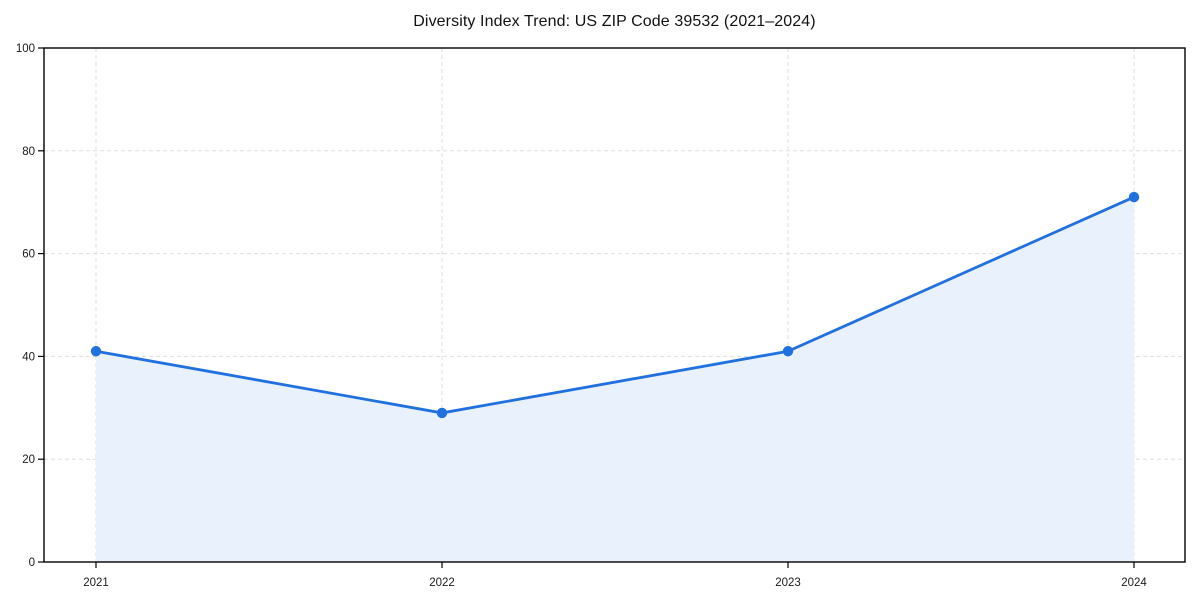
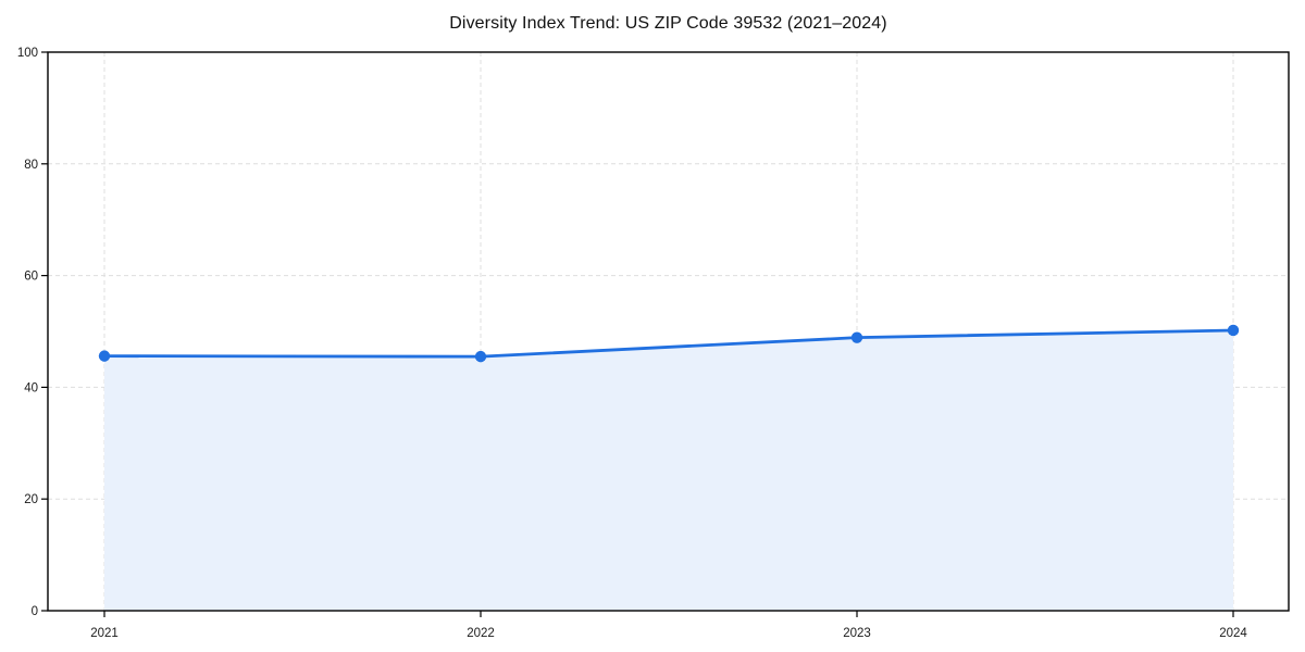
2021: 41 -> 46
2022: 29 -> 46
2023: 41 -> 49
2024: 71 -> 50
